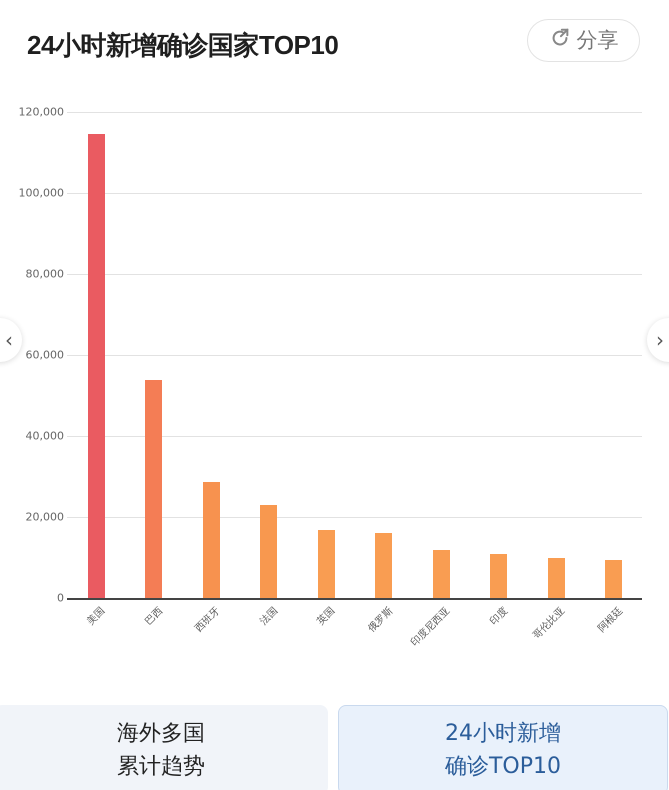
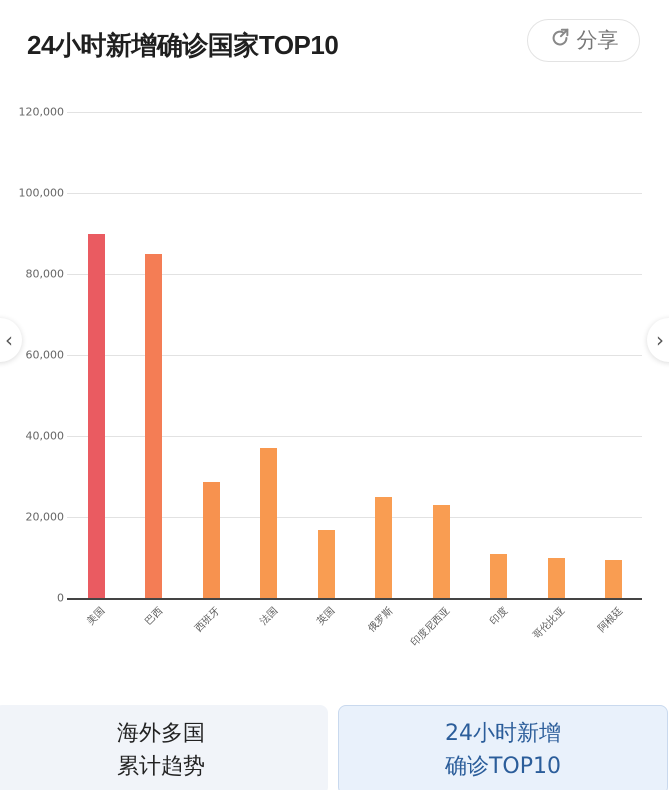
美国: 115000 -> 90000
巴西: 54000 -> 85000
法国: 23000 -> 37000
俄罗斯: 16000 -> 25000
印度尼西亚: 12000 -> 23000
